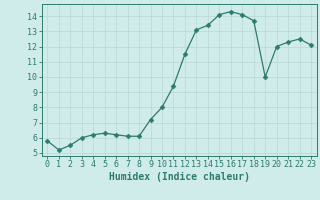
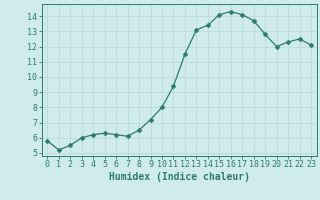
8: 6.1 -> 6.5
19: 10.0 -> 12.8
